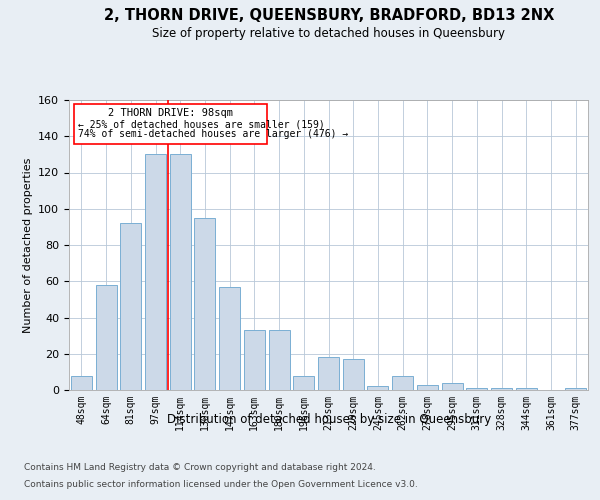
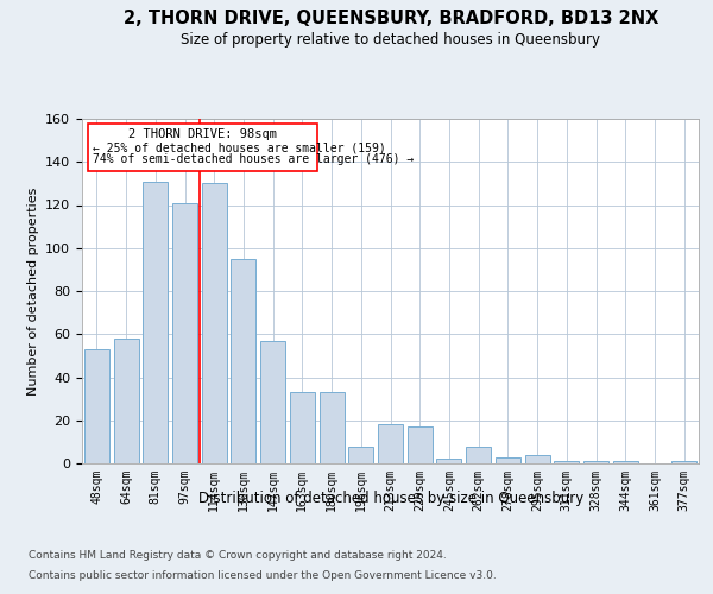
48sqm: 8 -> 53
81sqm: 92 -> 131
97sqm: 130 -> 121
